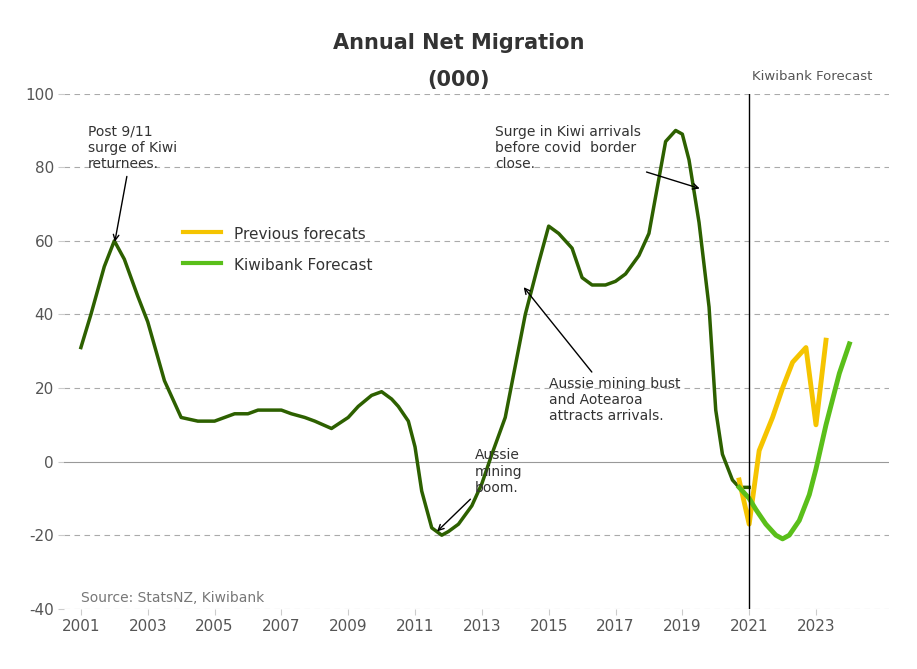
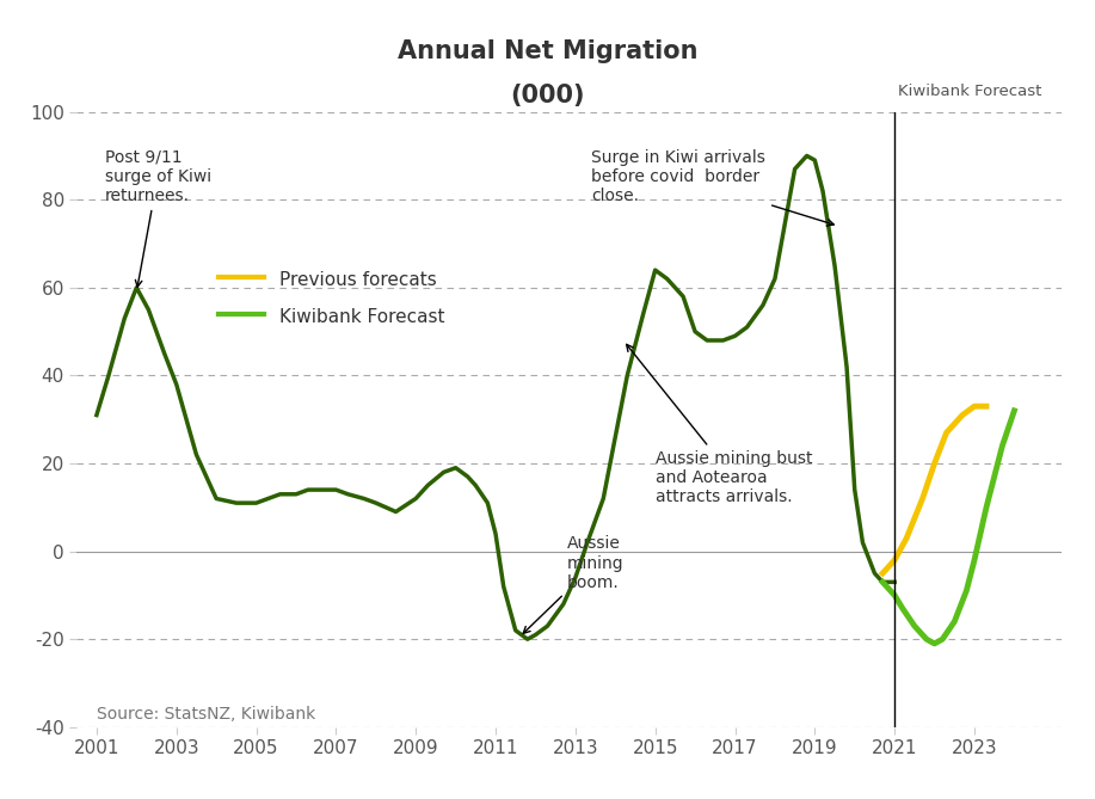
Previous forecats/2021: -17 -> -2
Previous forecats/2023: 10 -> 33
